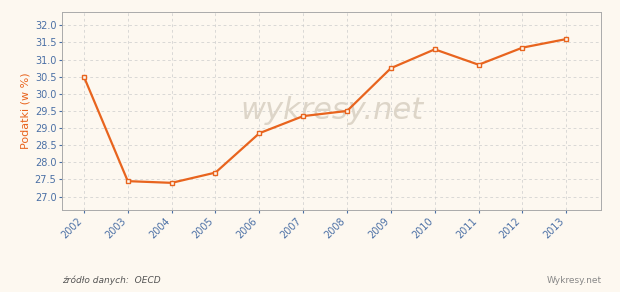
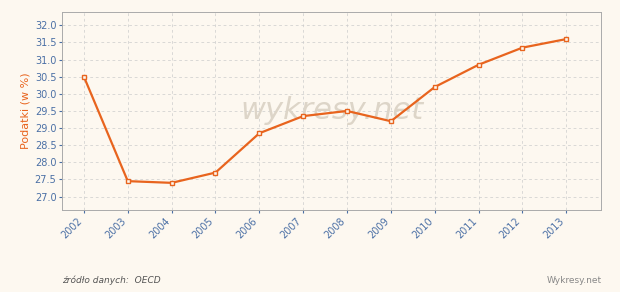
2009: 30.75 -> 29.20
2010: 31.30 -> 30.20
